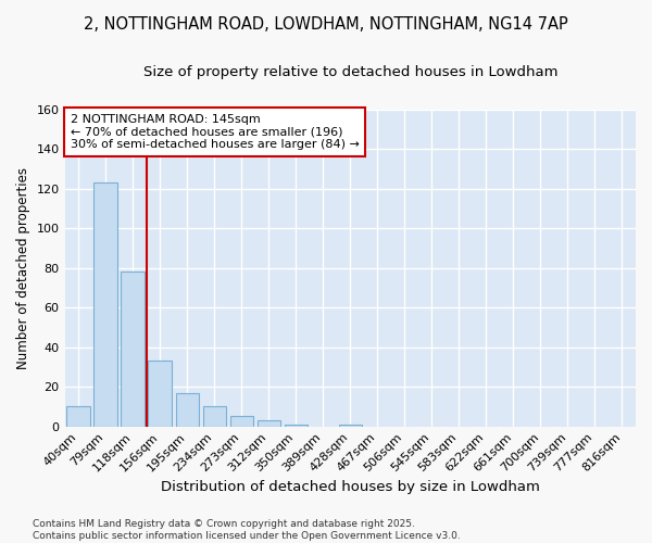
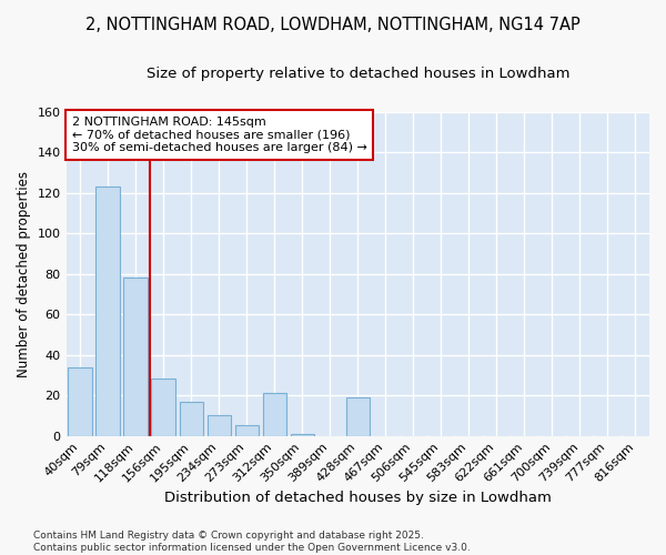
40sqm: 10 -> 34
156sqm: 33 -> 28
312sqm: 3 -> 21
428sqm: 1 -> 19
